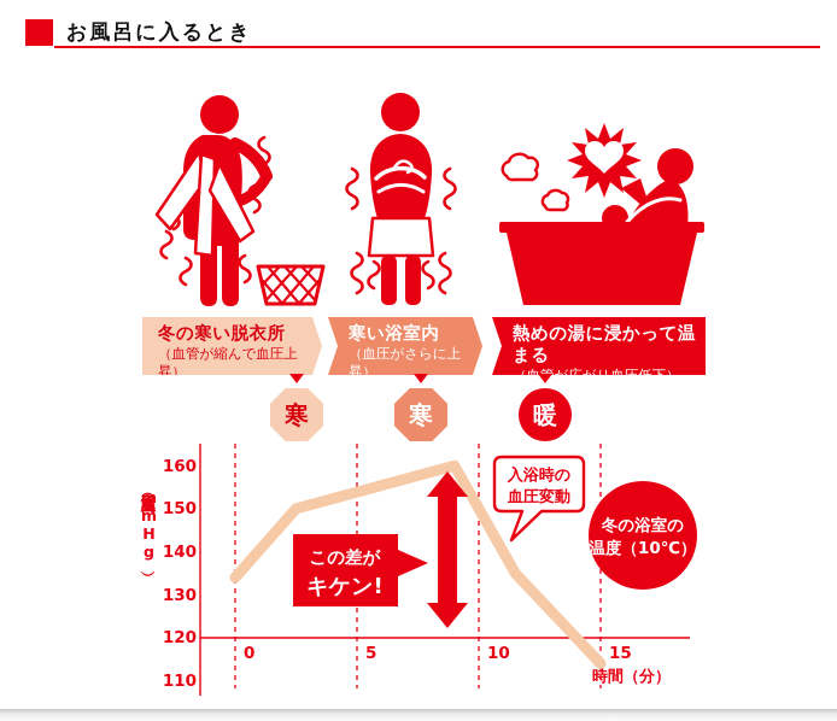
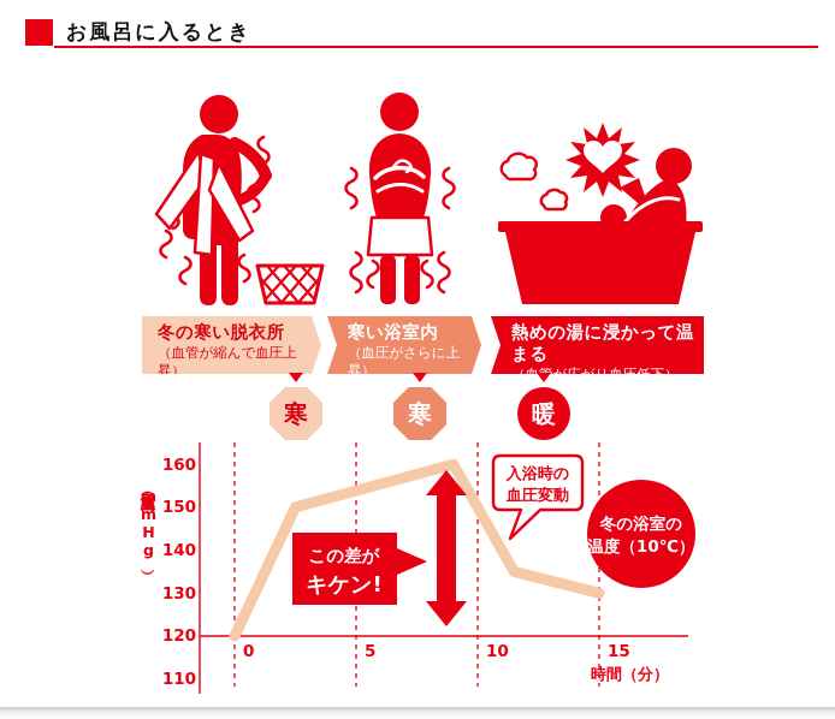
0: 134 -> 120
15: 114 -> 130
